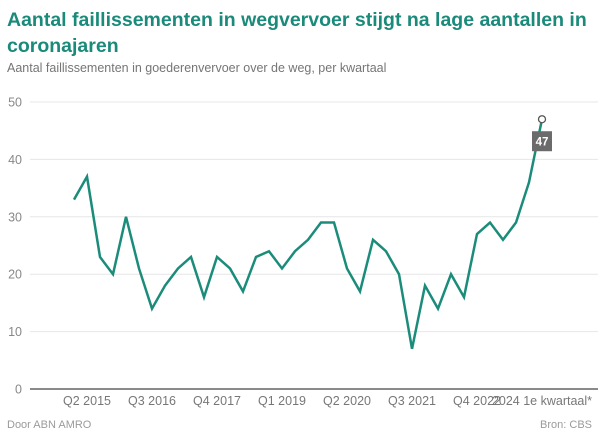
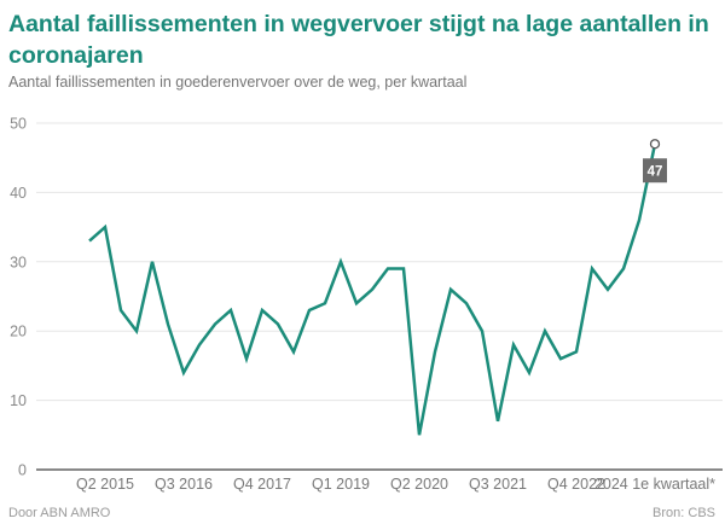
Q2 2015: 37 -> 35
Q1 2019: 21 -> 30
Q2 2020: 21 -> 5
Q4 2022: 27 -> 17
